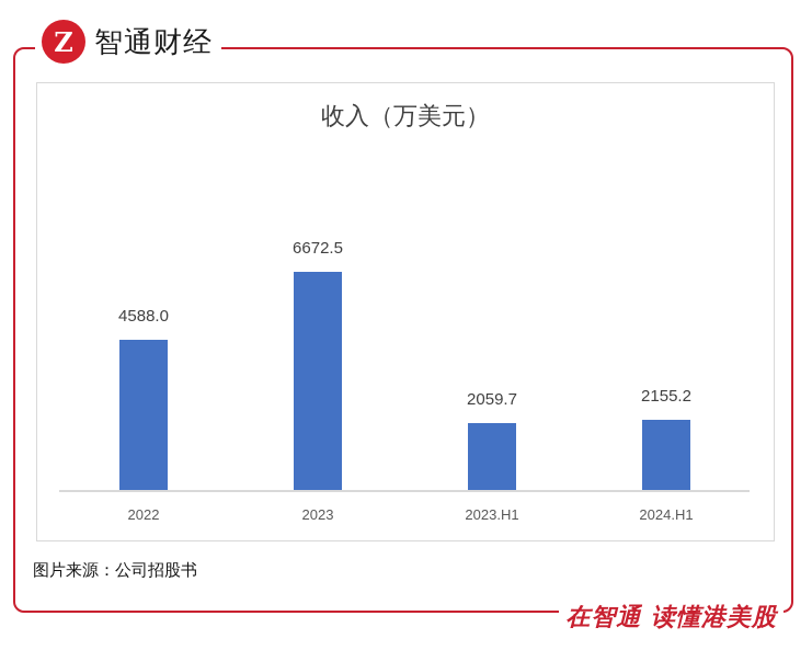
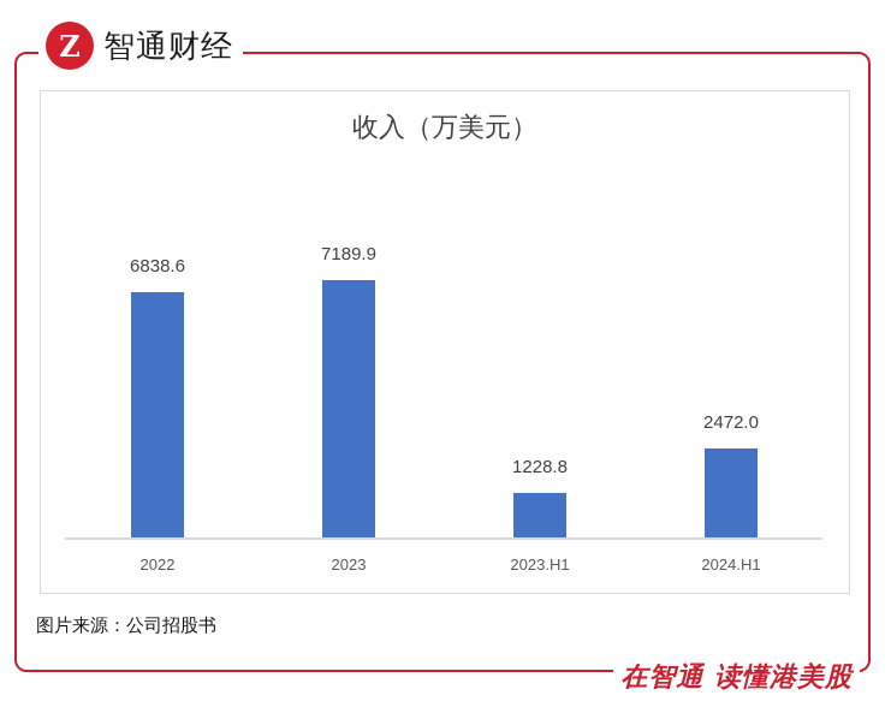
2022: 4588.0 -> 6838.6
2023: 6672.5 -> 7189.9
2023.H1: 2059.7 -> 1228.8
2024.H1: 2155.2 -> 2472.0
